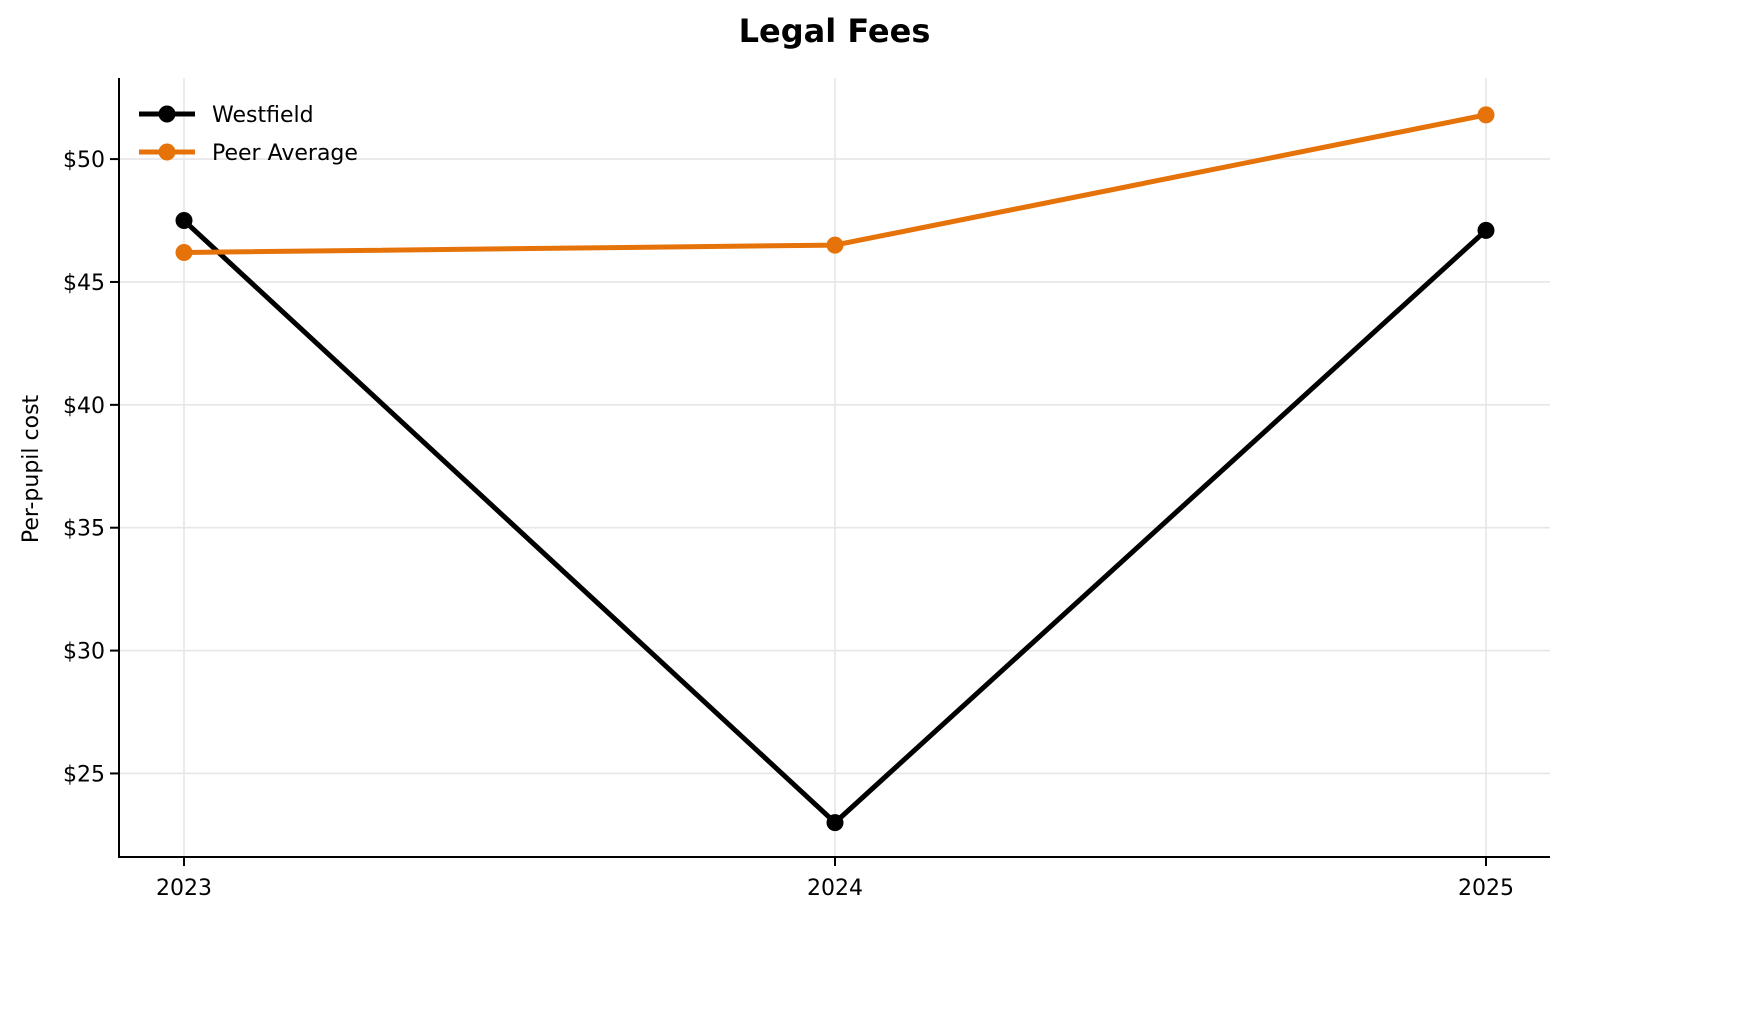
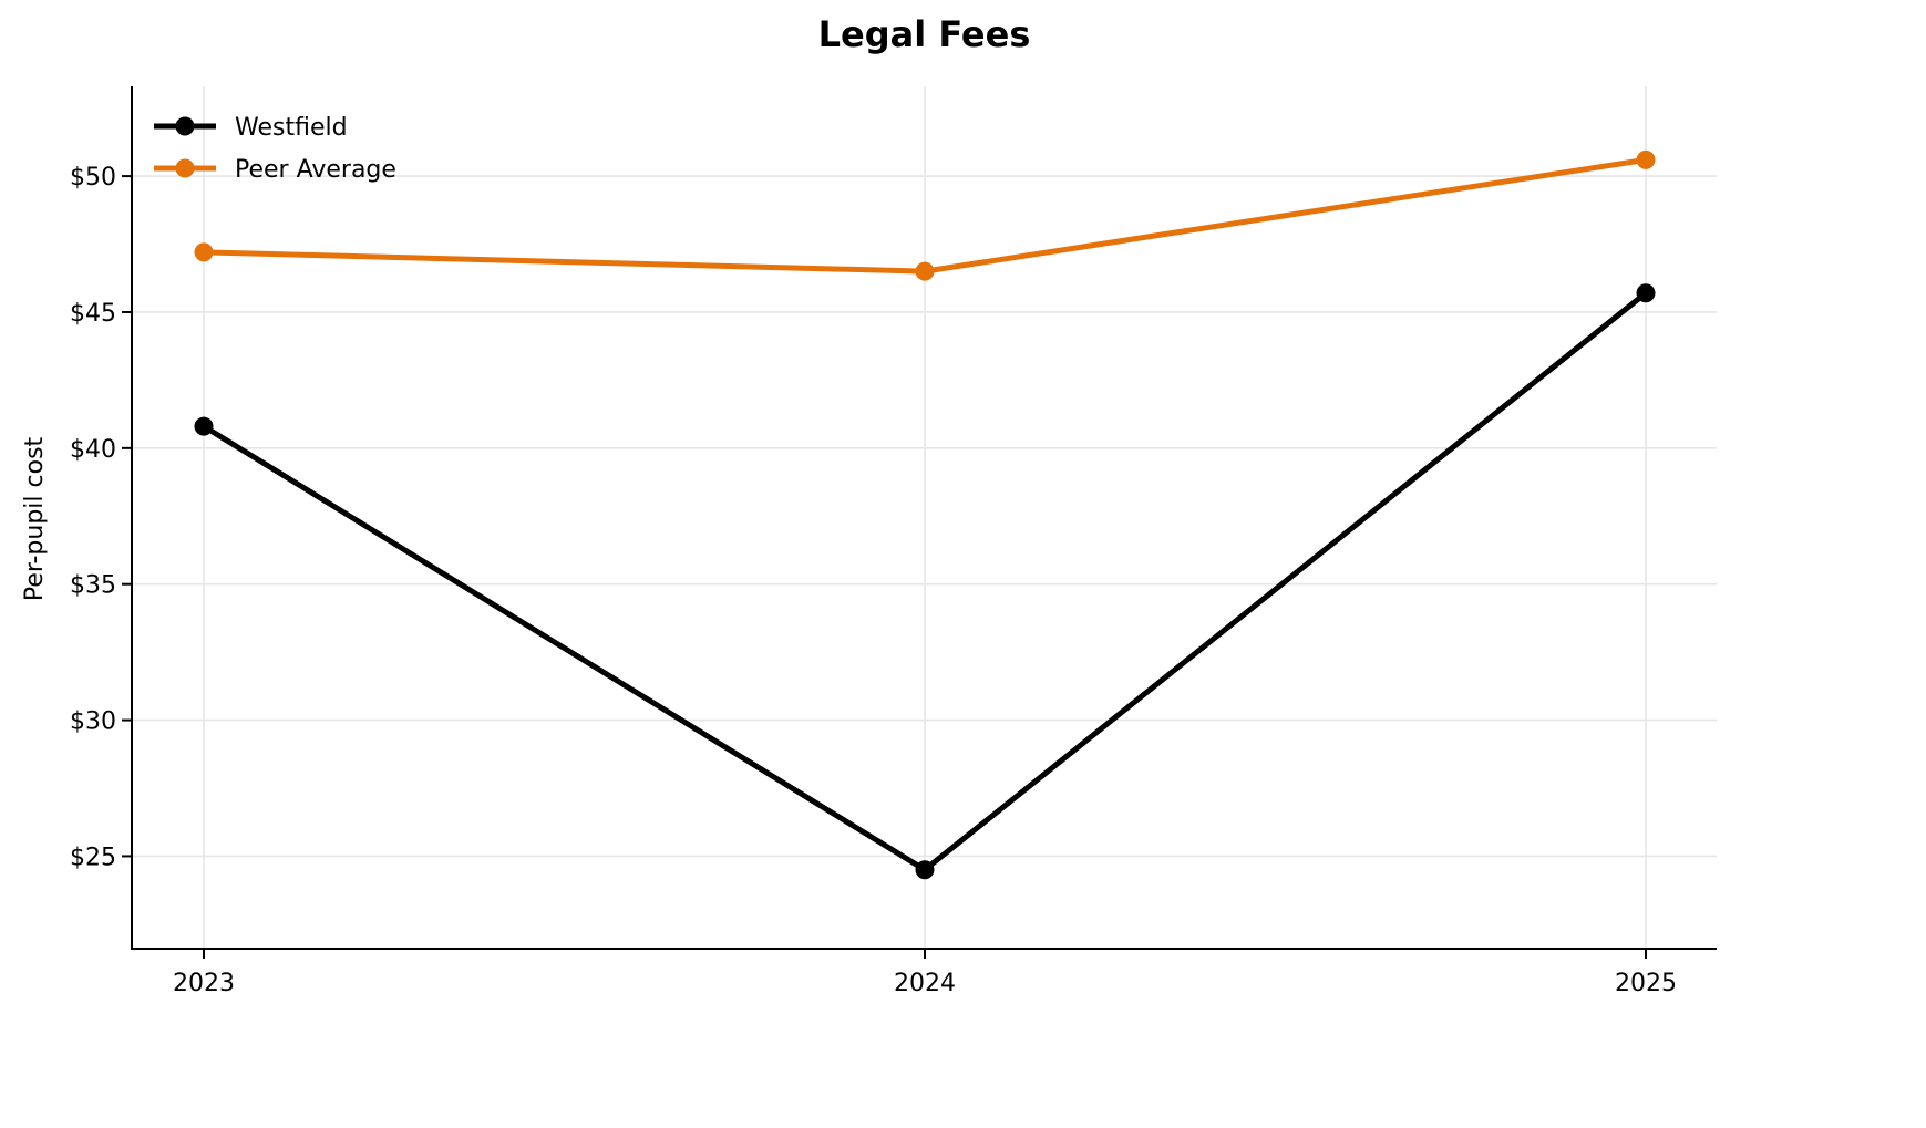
Westfield/2023: $47.5 -> $40.8
Peer Average/2023: $46.2 -> $47.2
Westfield/2024: $23.0 -> $24.5
Westfield/2025: $47.1 -> $45.7
Peer Average/2025: $51.8 -> $50.6
